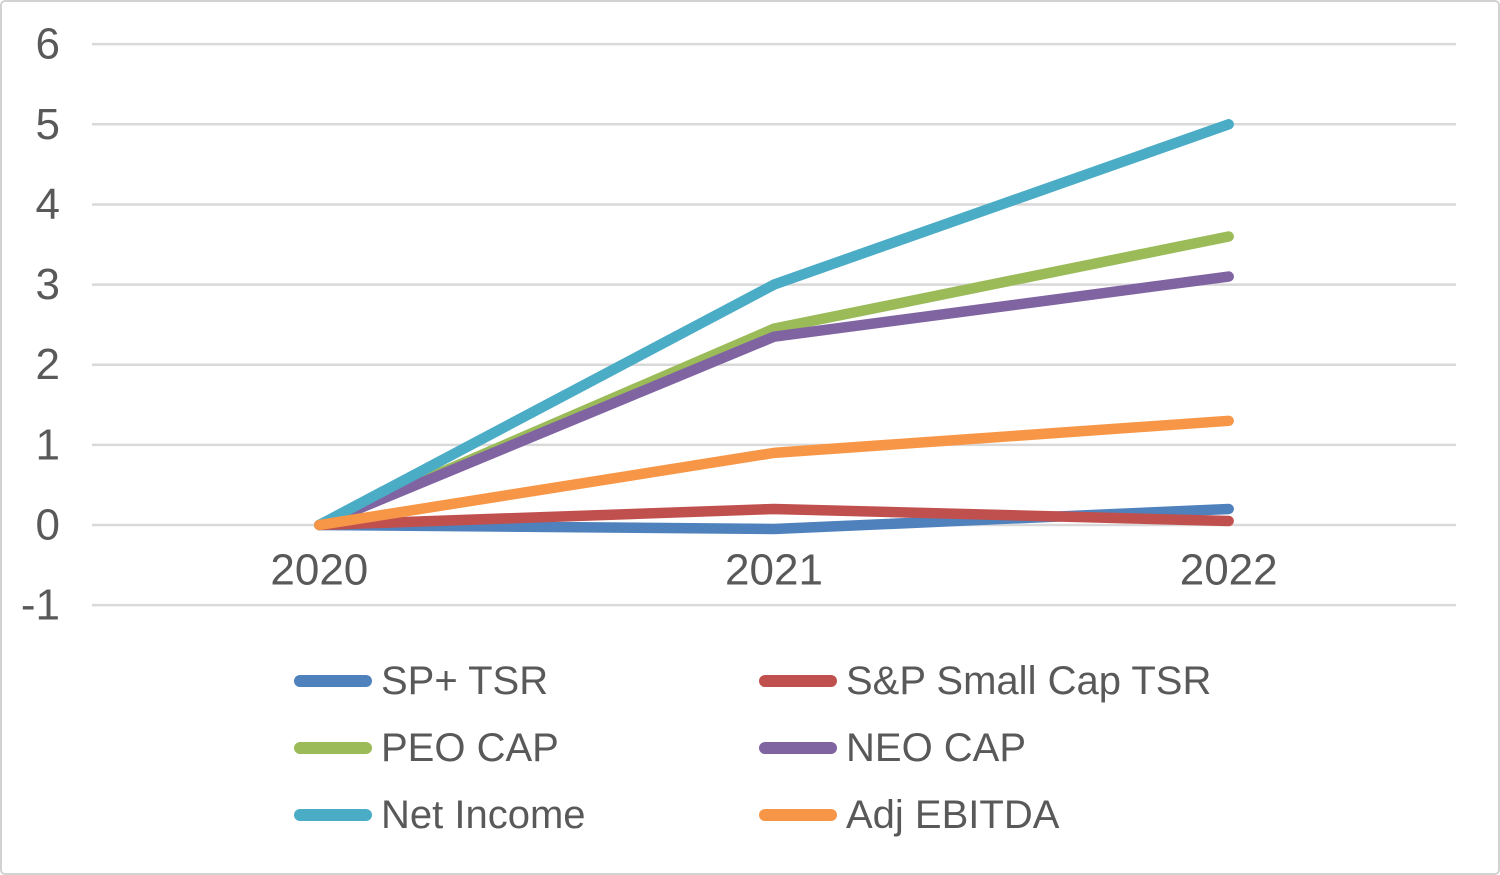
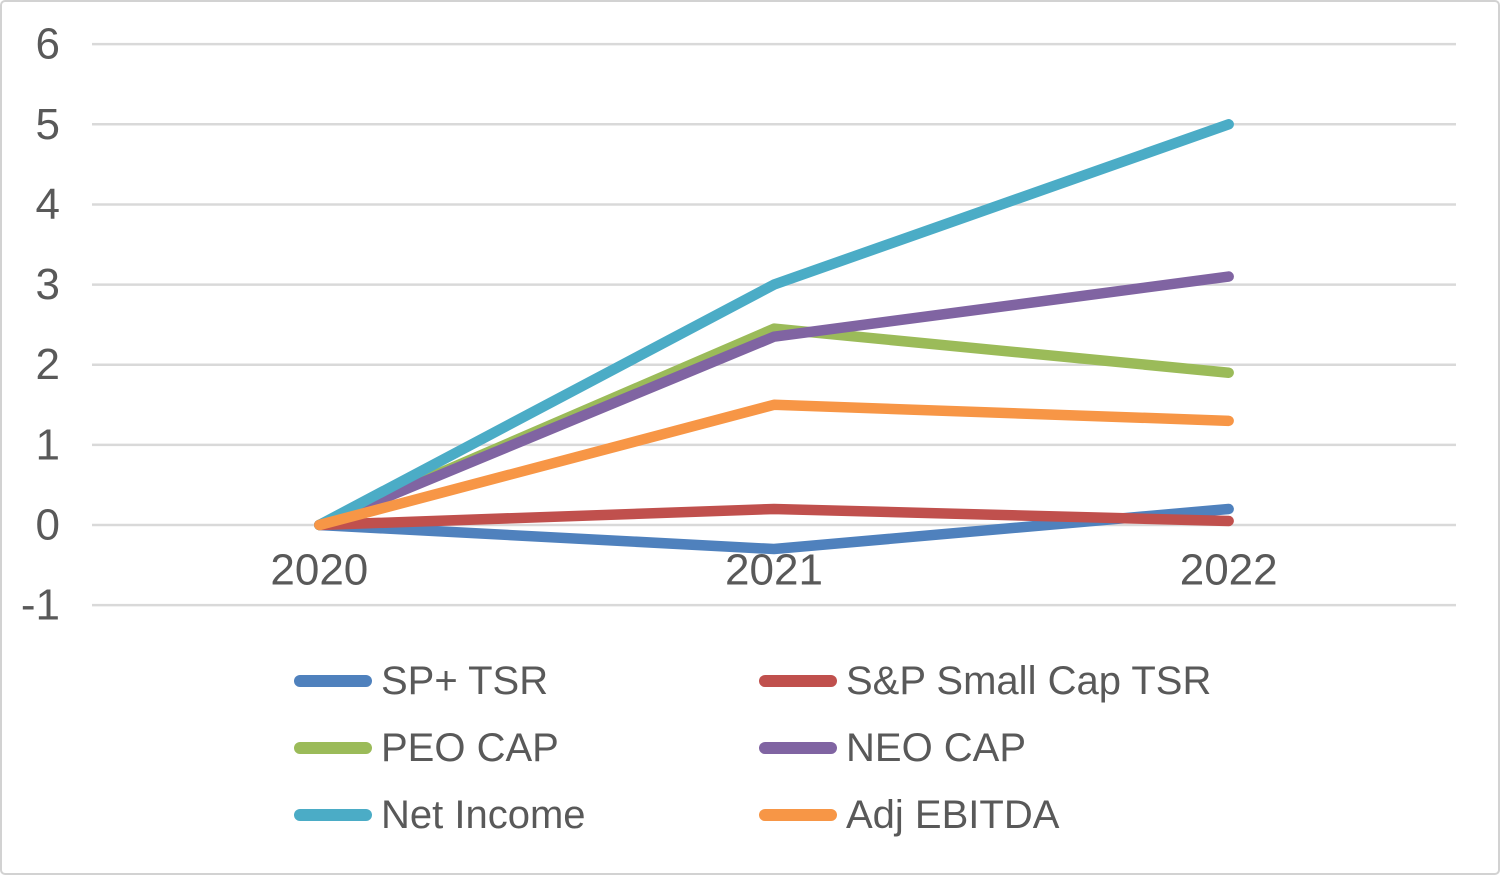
SP+ TSR/2021: -0.1 -> -0.3
Adj EBITDA/2021: 0.9 -> 1.5
PEO CAP/2022: 3.6 -> 1.9
